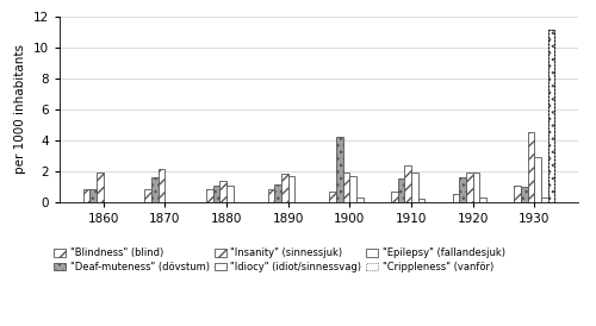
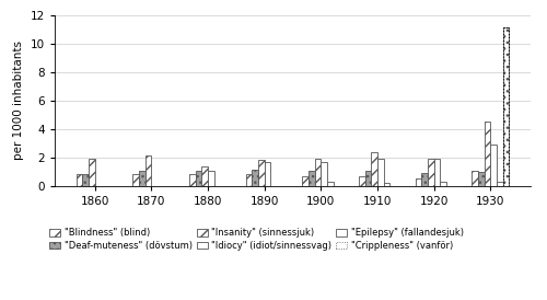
"Deaf-muteness" (dövstum)/1870: 1.6 -> 1.1
"Deaf-muteness" (dövstum)/1900: 4.2 -> 1.1
"Deaf-muteness" (dövstum)/1910: 1.5 -> 1.1
"Deaf-muteness" (dövstum)/1920: 1.6 -> 0.9
